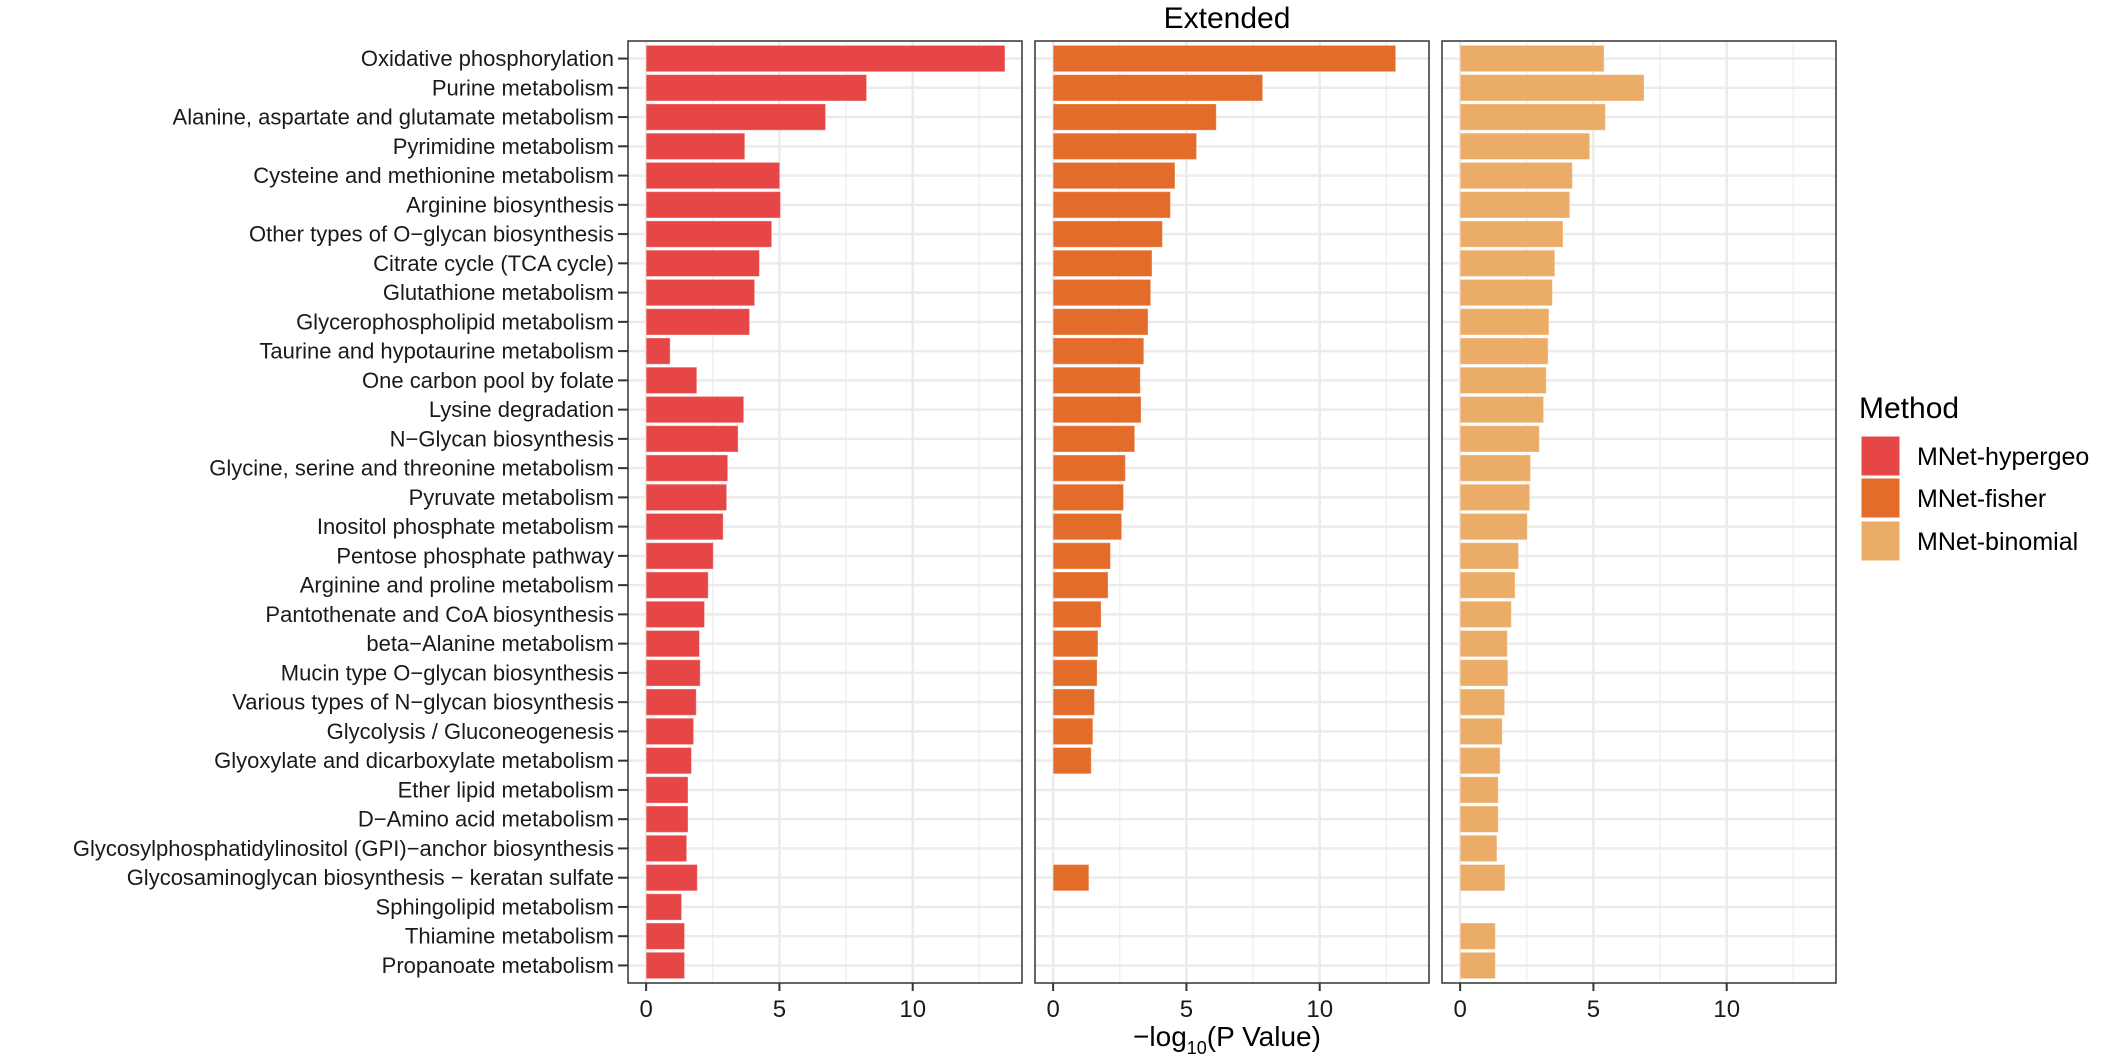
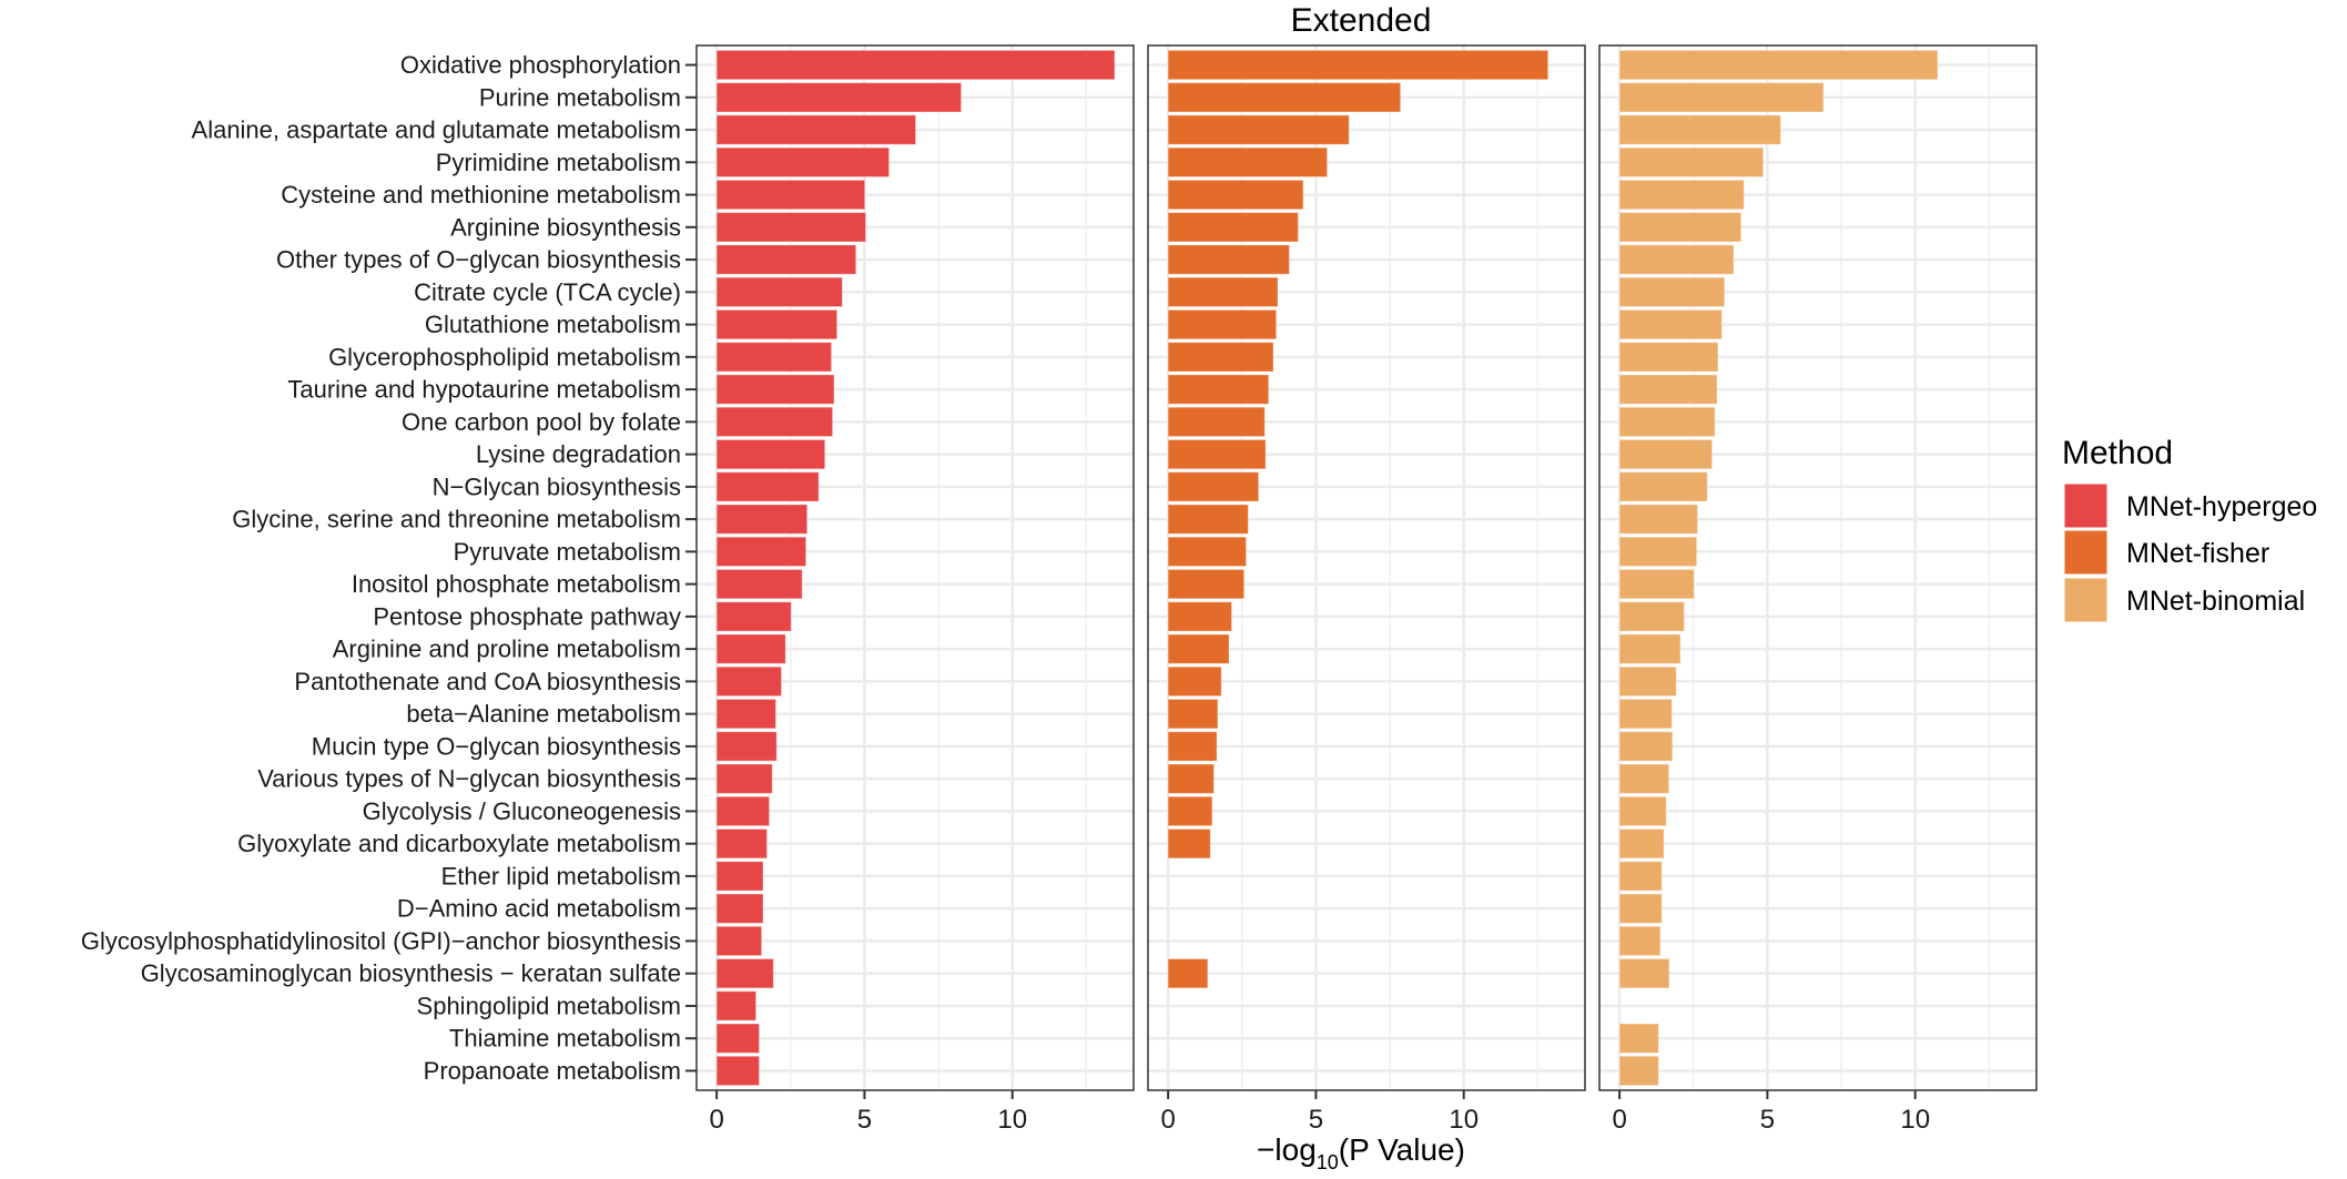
MNet-binomial/Oxidative phosphorylation: 5.4 -> 10.8
MNet-hypergeo/Pyrimidine metabolism: 3.7 -> 5.8
MNet-hypergeo/Taurine and hypotaurine metabolism: 0.9 -> 4.0
MNet-hypergeo/One carbon pool by folate: 1.9 -> 3.9
